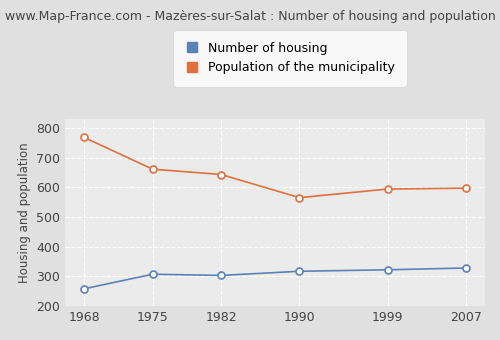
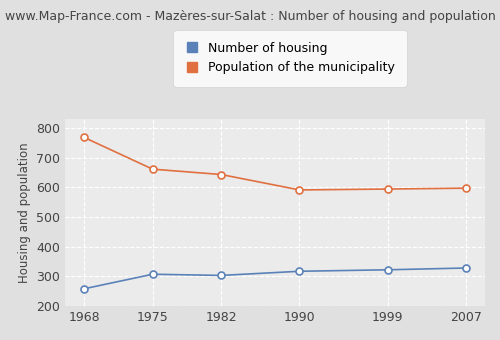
Population of the municipality/1990: 565 -> 591
